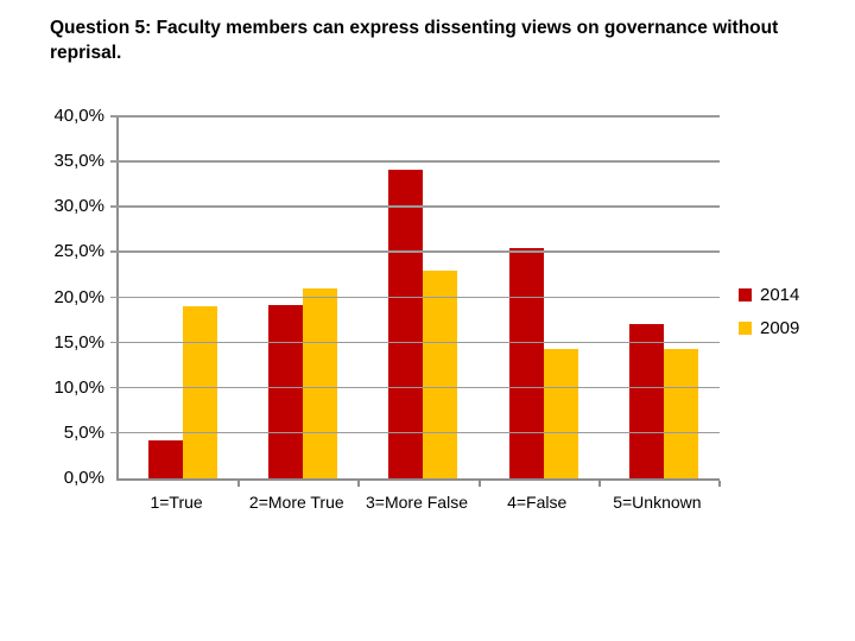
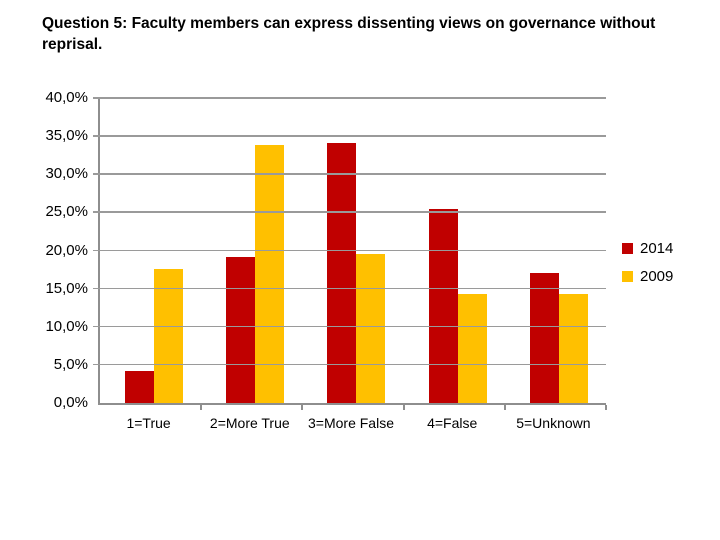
2009/1=True: 19% -> 18%
2009/2=More True: 21% -> 34%
2009/3=More False: 23% -> 20%
